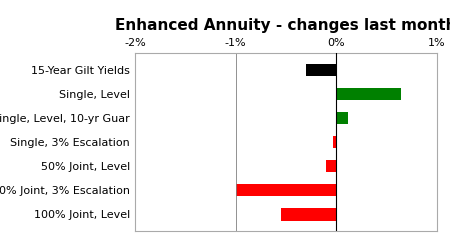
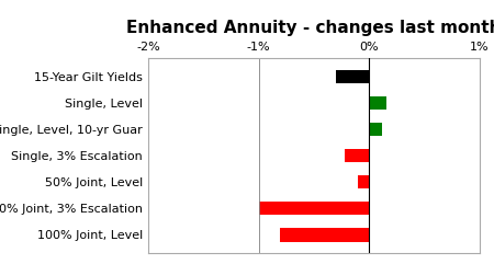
Single, Level: 0.65% -> 0.16%
Single, 3% Escalation: -0.03% -> -0.22%
100% Joint, Level: -0.55% -> -0.81%
